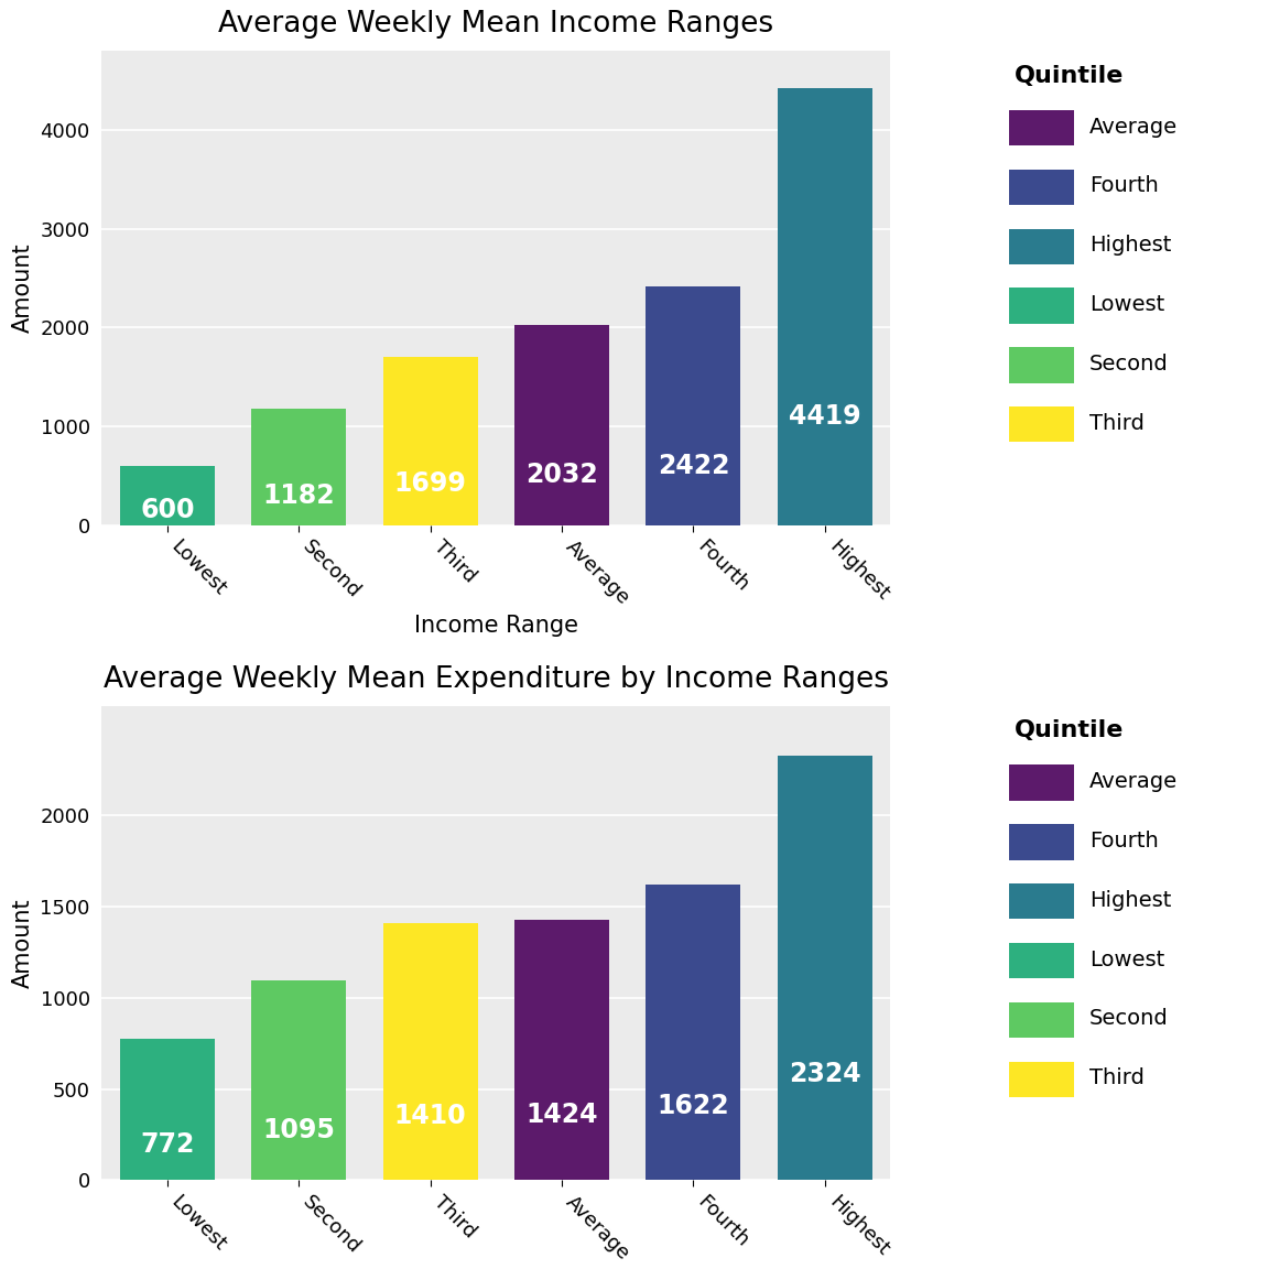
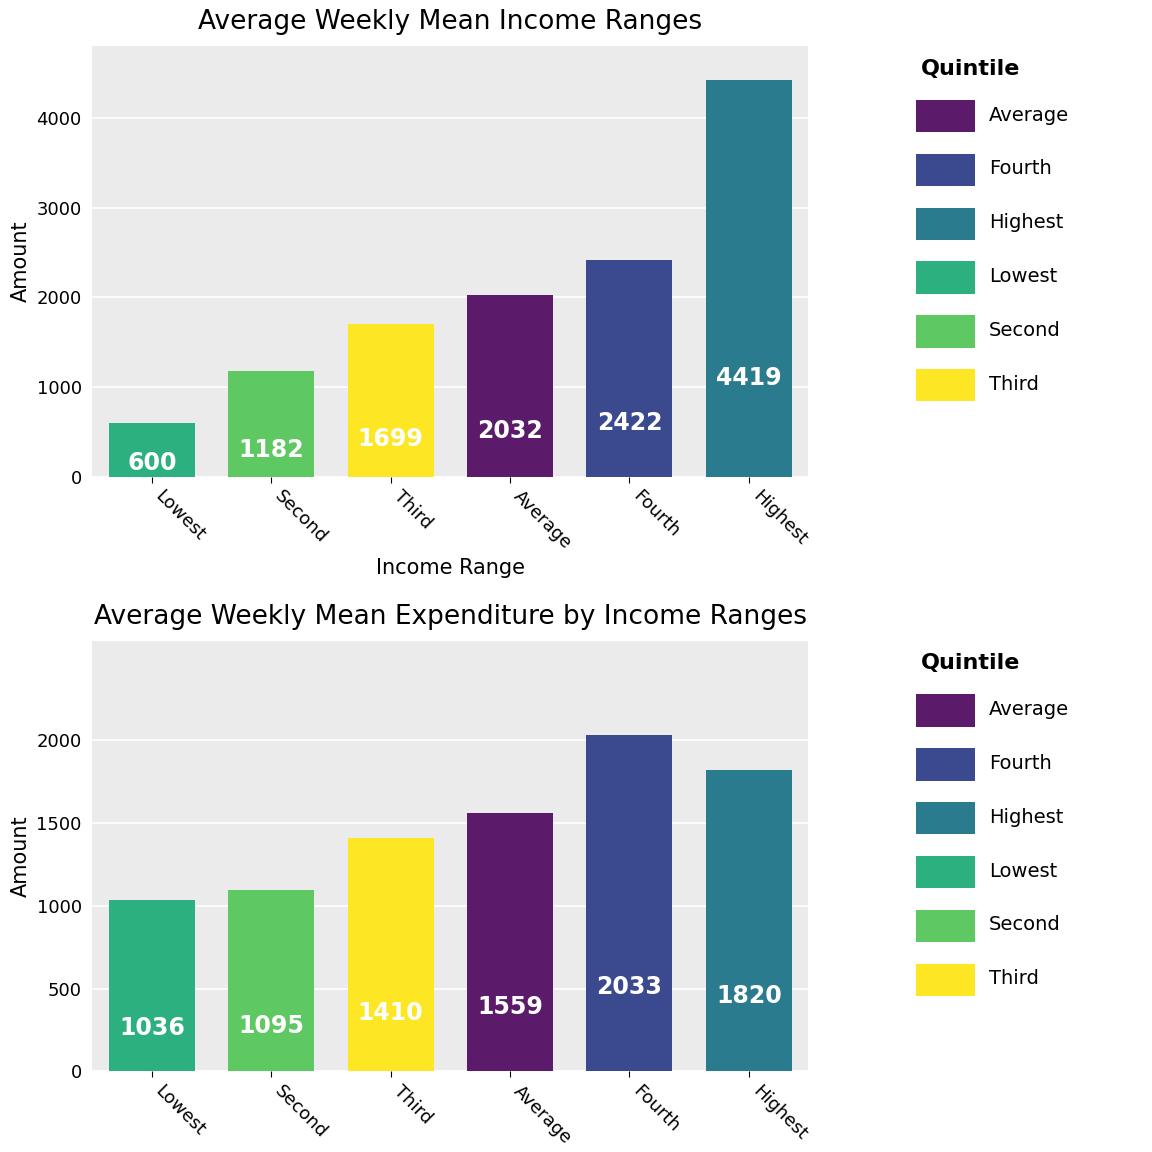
Average Weekly Mean Expenditure by Income Ranges/Lowest: 772 -> 1036
Average Weekly Mean Expenditure by Income Ranges/Average: 1424 -> 1559
Average Weekly Mean Expenditure by Income Ranges/Fourth: 1622 -> 2033
Average Weekly Mean Expenditure by Income Ranges/Highest: 2324 -> 1820
